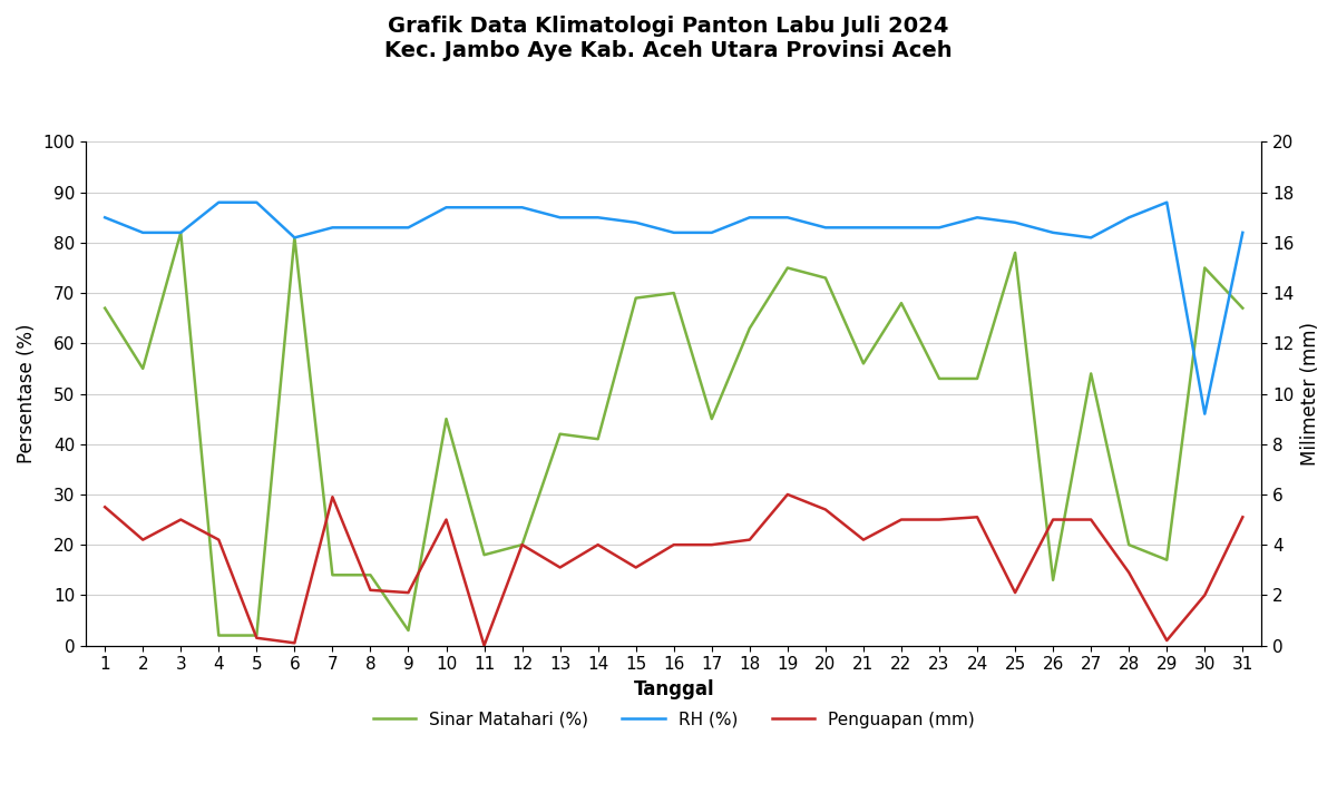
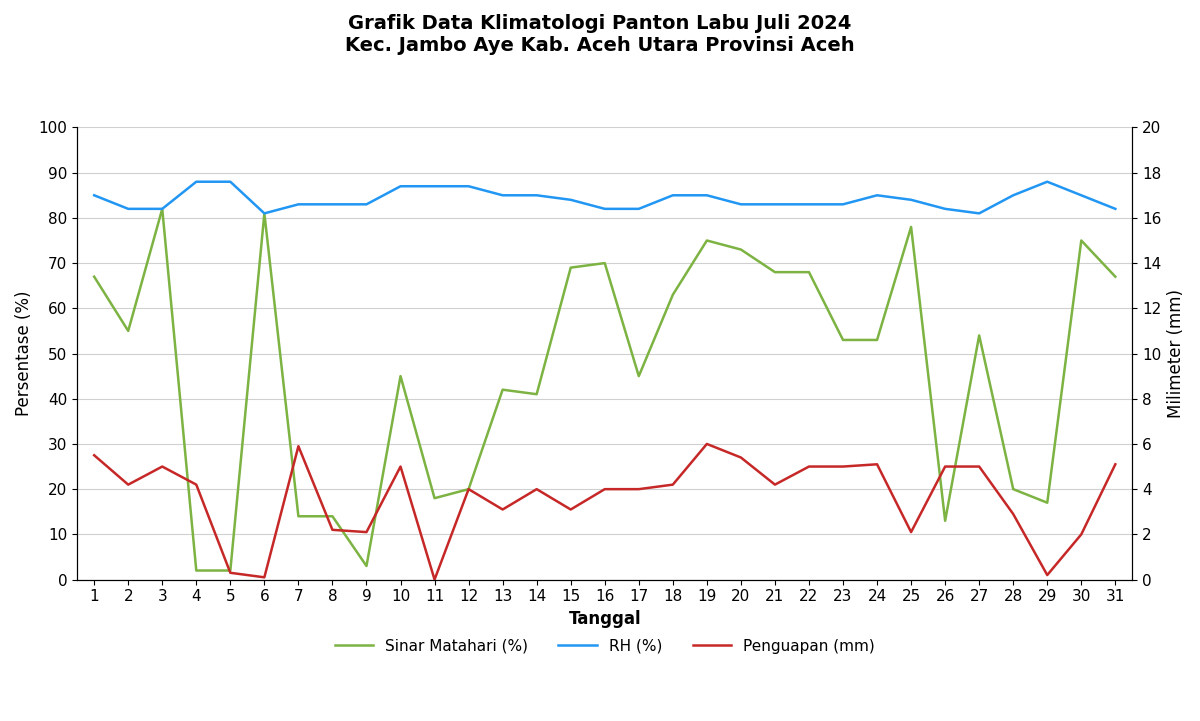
Sinar Matahari (%)/21: 56 -> 68
RH (%)/30: 46 -> 85
